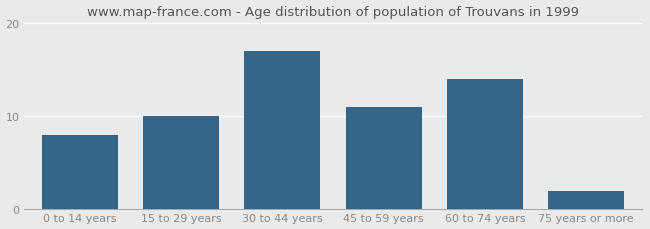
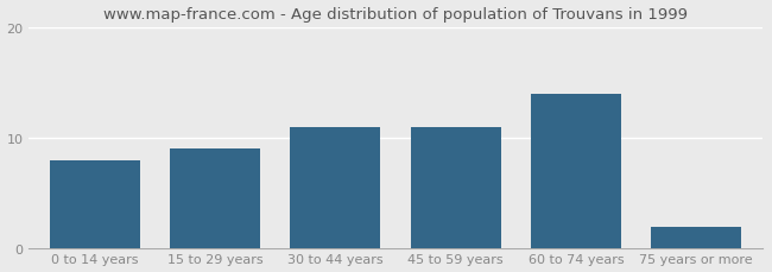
15 to 29 years: 10 -> 9
30 to 44 years: 17 -> 11
